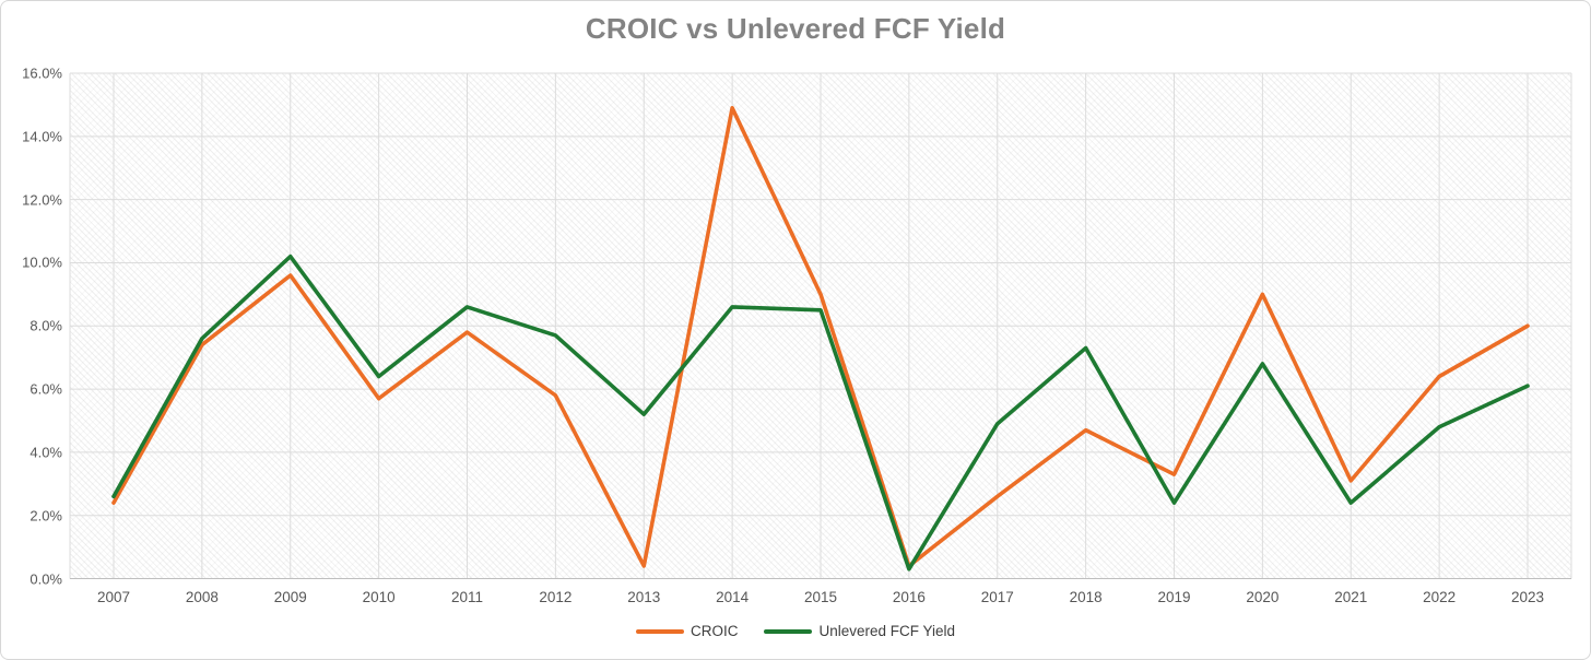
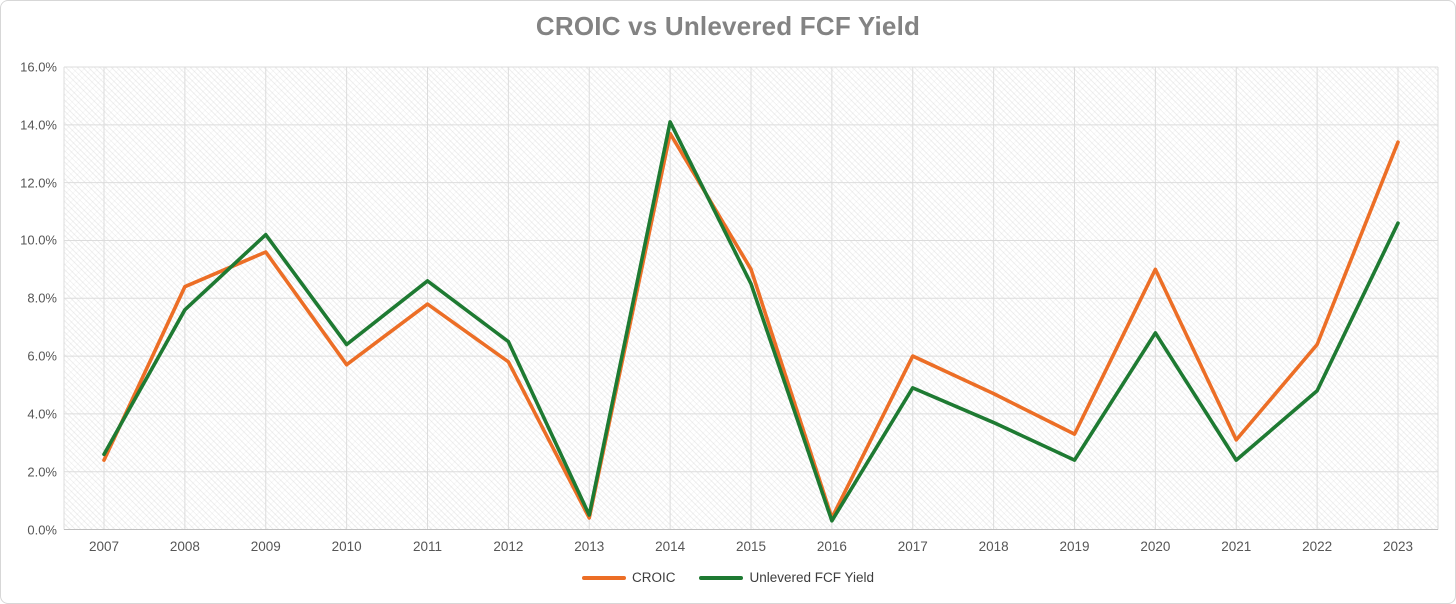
CROIC/2008: 7.4% -> 8.4%
Unlevered FCF Yield/2012: 7.7% -> 6.5%
Unlevered FCF Yield/2013: 5.2% -> 0.5%
CROIC/2014: 14.9% -> 13.7%
Unlevered FCF Yield/2014: 8.6% -> 14.1%
CROIC/2017: 2.6% -> 6.0%
Unlevered FCF Yield/2018: 7.3% -> 3.7%
CROIC/2023: 8.0% -> 13.4%
Unlevered FCF Yield/2023: 6.1% -> 10.6%
